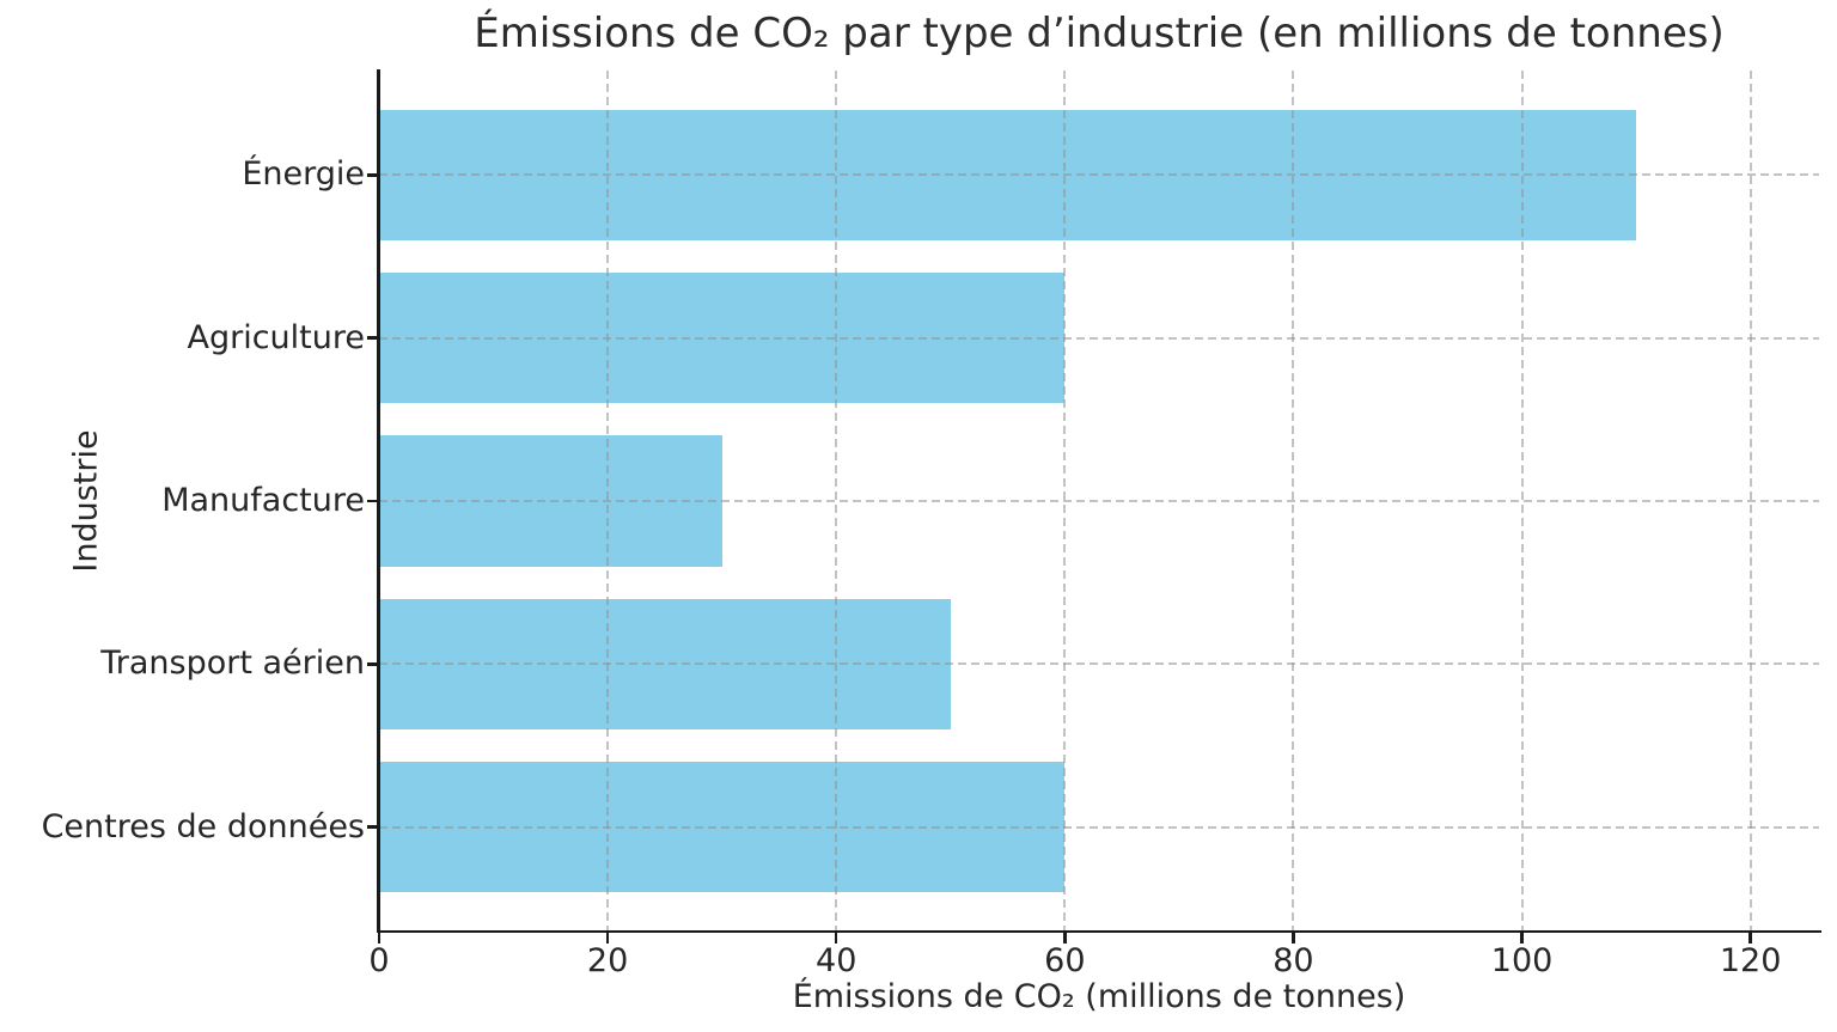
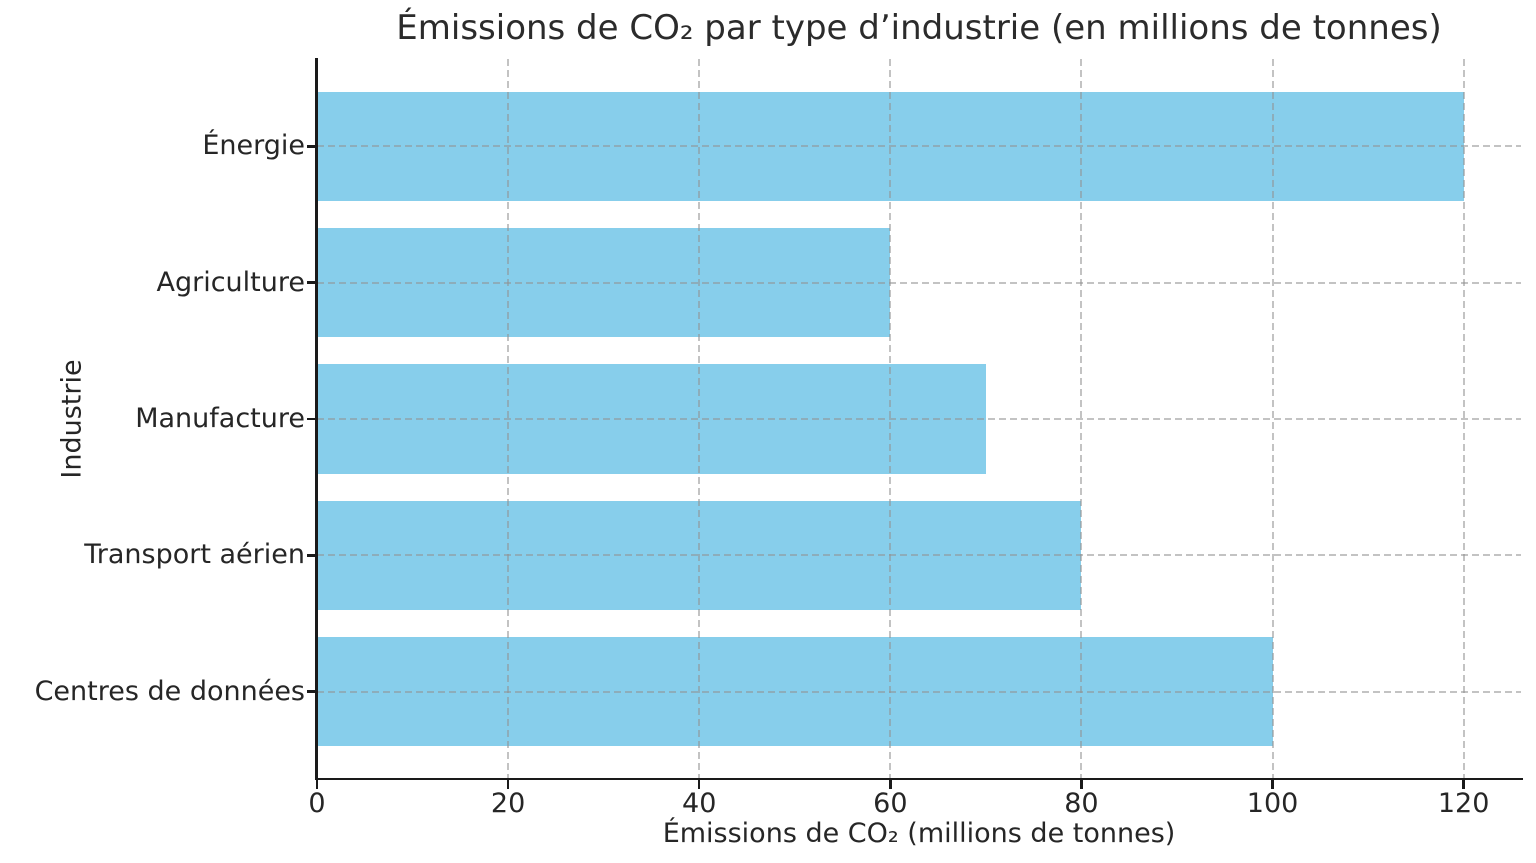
Énergie: 110 -> 120
Manufacture: 30 -> 70
Transport aérien: 50 -> 80
Centres de données: 60 -> 100
